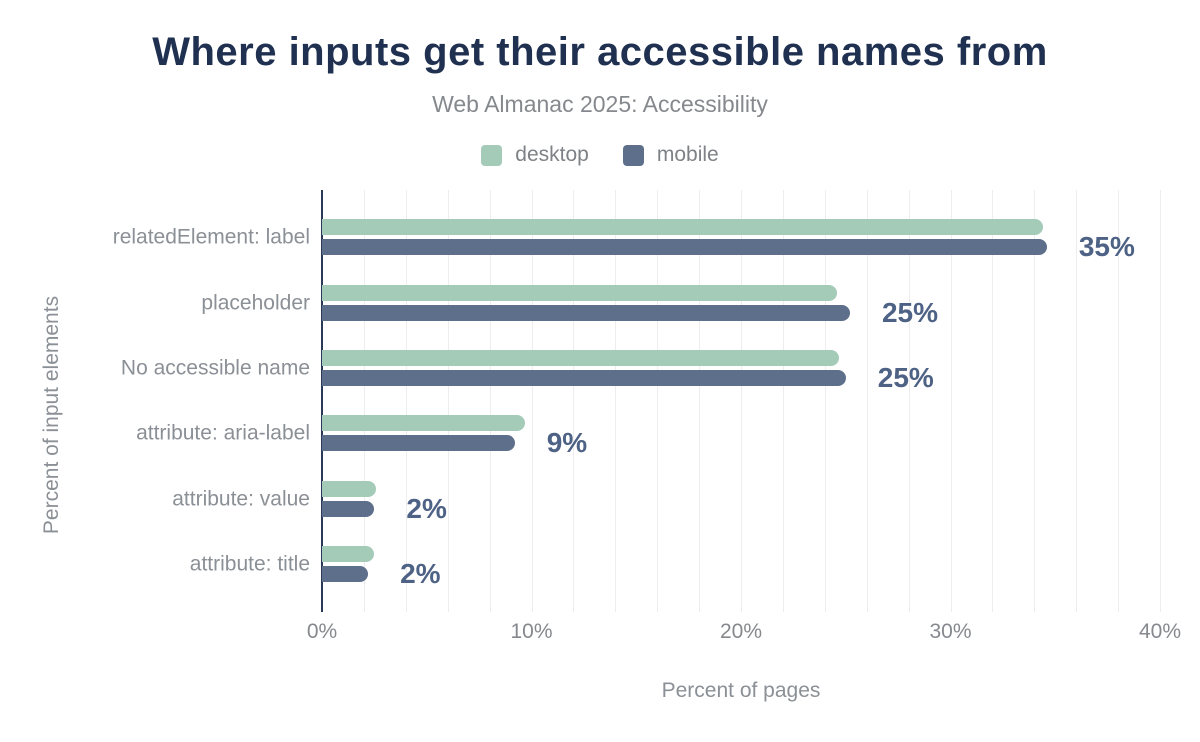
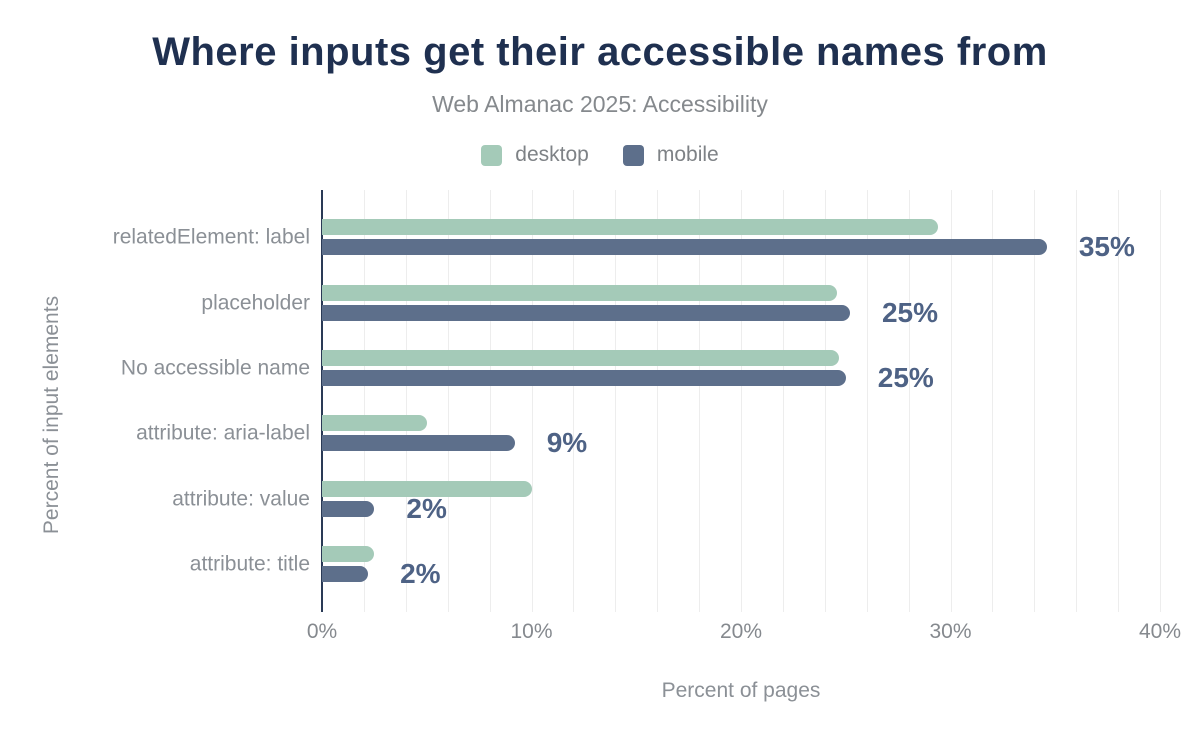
desktop/relatedElement: label: 34.4% -> 29.4%
desktop/attribute: aria-label: 9.7% -> 5.0%
desktop/attribute: value: 2.6% -> 10.0%
